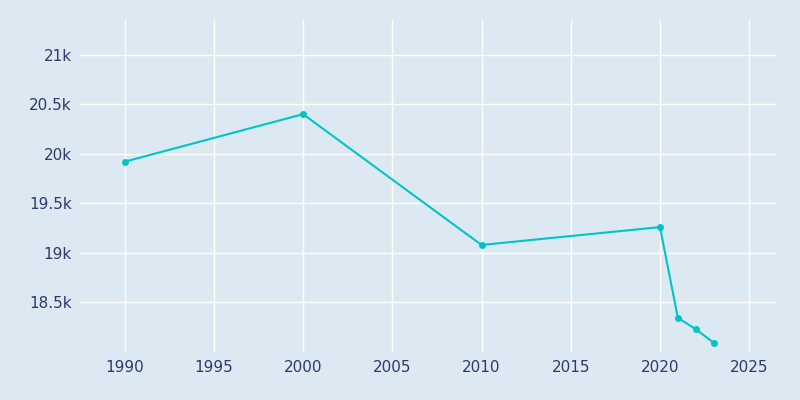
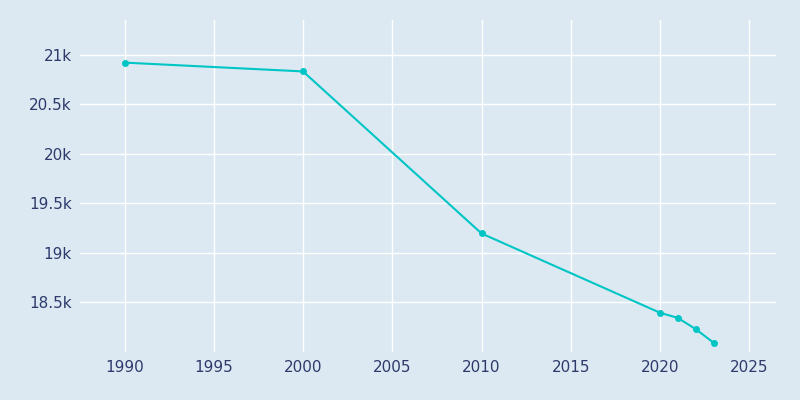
1990: 19.92k -> 20.92k
2000: 20.40k -> 20.83k
2010: 19.08k -> 19.20k
2020: 19.26k -> 18.40k
